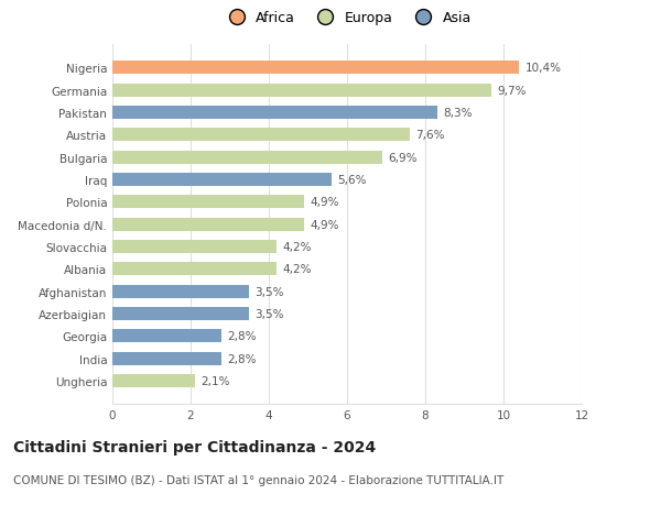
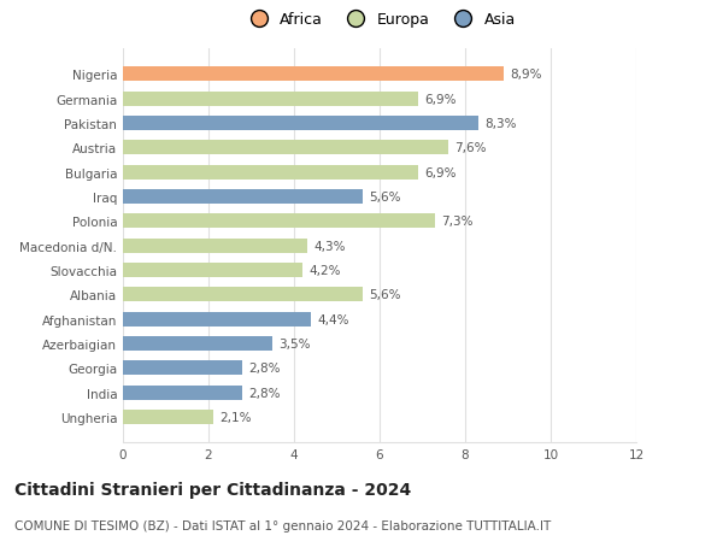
Nigeria: 10,4% -> 8,9%
Germania: 9,7% -> 6,9%
Polonia: 4,9% -> 7,3%
Macedonia d/N.: 4,9% -> 4,3%
Albania: 4,2% -> 5,6%
Afghanistan: 3,5% -> 4,4%
